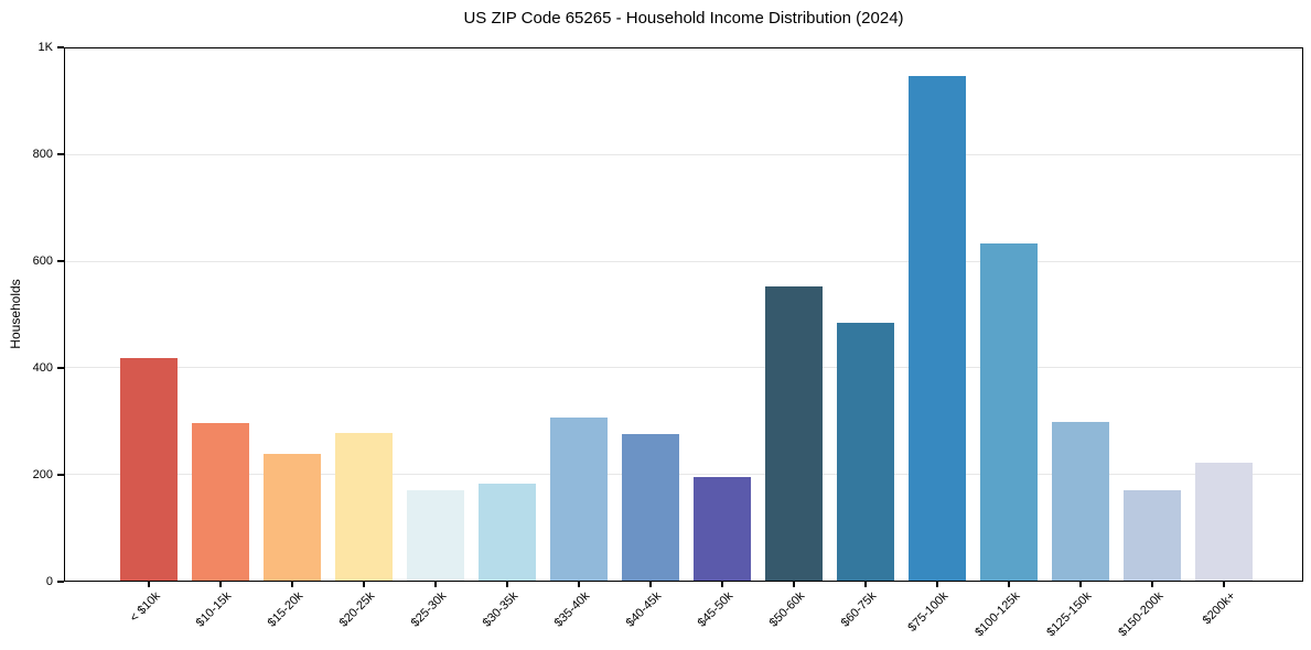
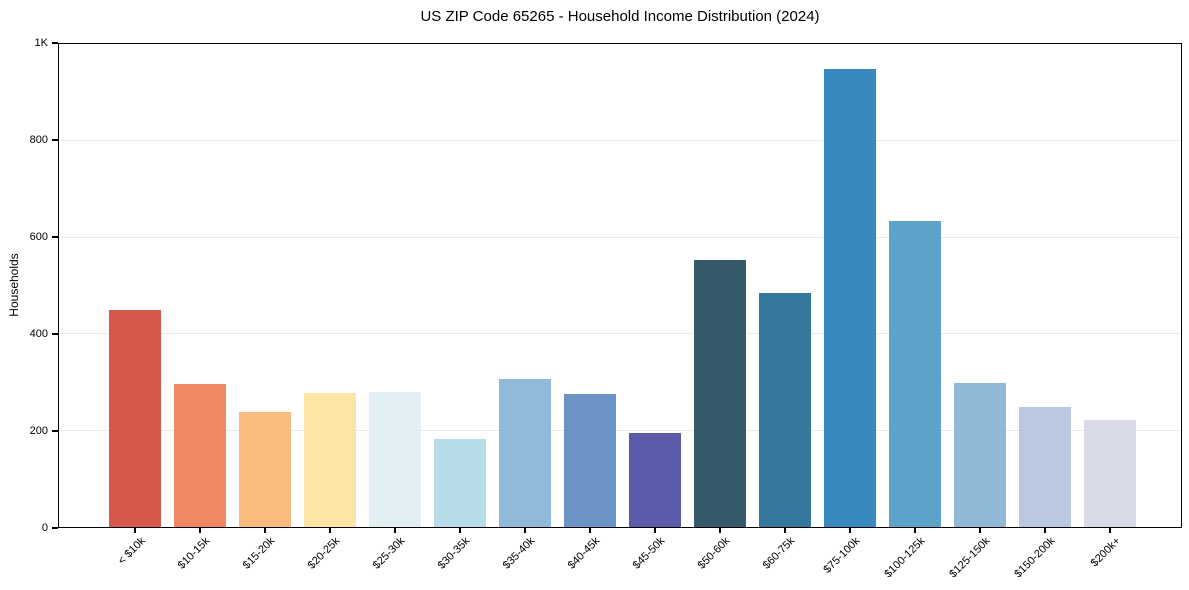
< $10k: 420 -> 450
$25-30k: 170 -> 280
$150-200k: 170 -> 250
